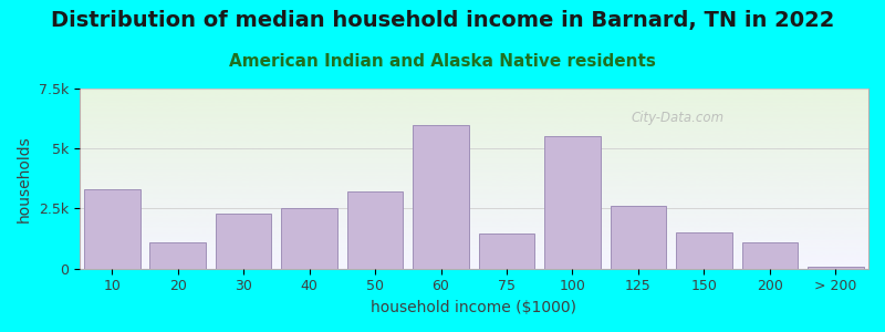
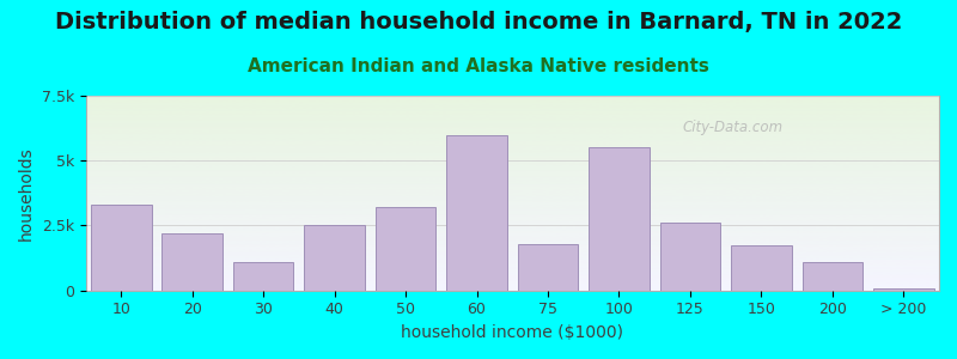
20: 1.10k -> 2.20k
30: 2.30k -> 1.10k
75: 1.45k -> 1.80k
150: 1.50k -> 1.75k
